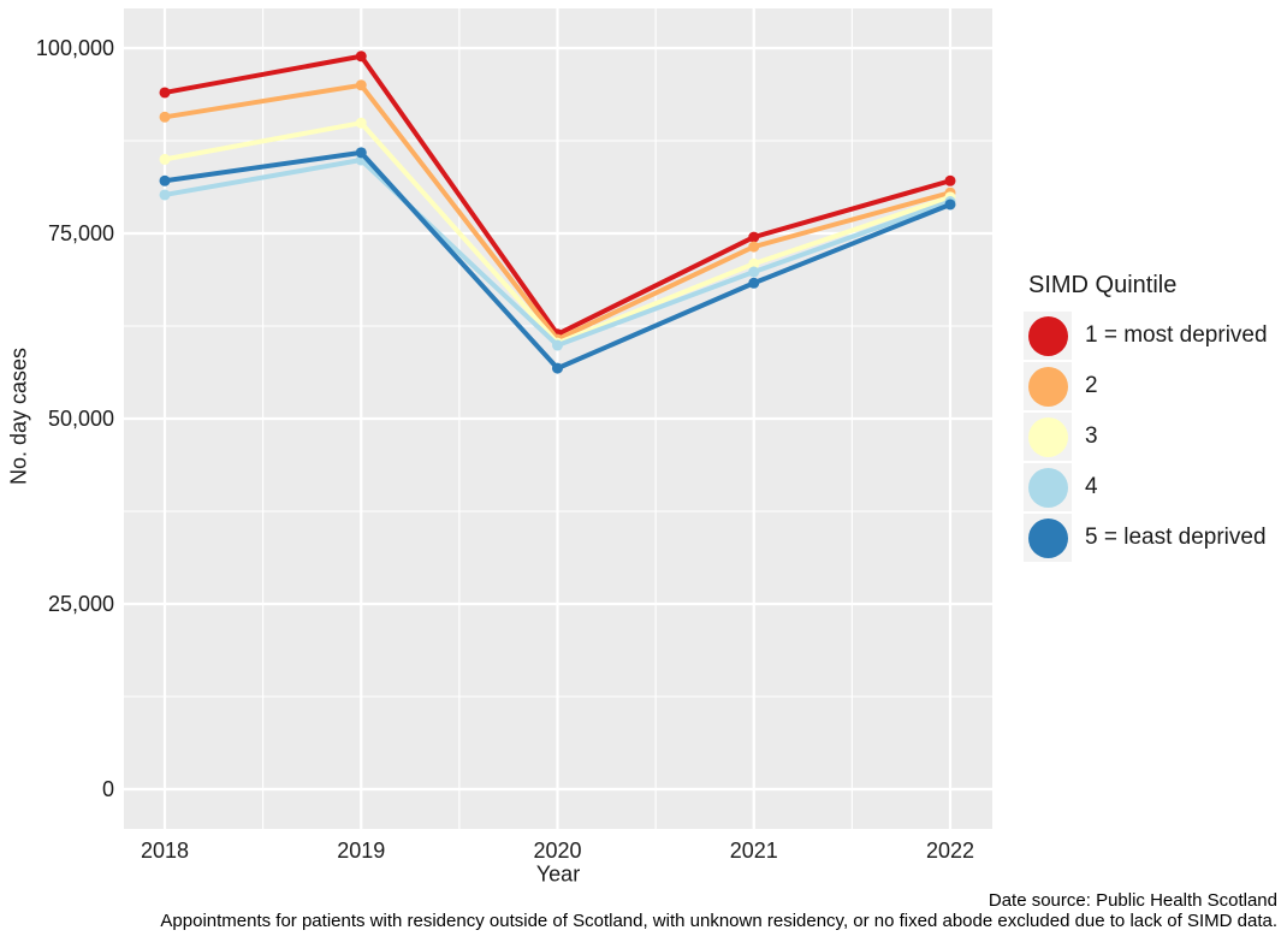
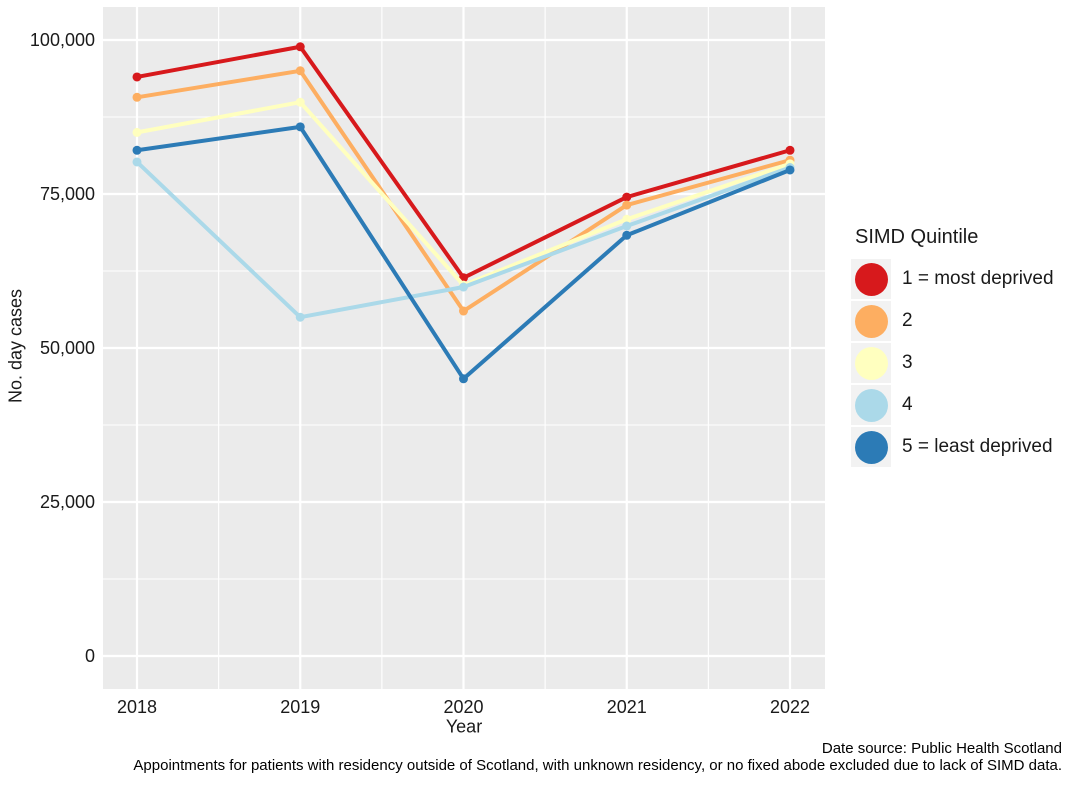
4/2019: 85000 -> 55000
2/2020: 61000 -> 56000
5 = least deprived/2020: 57000 -> 45000
